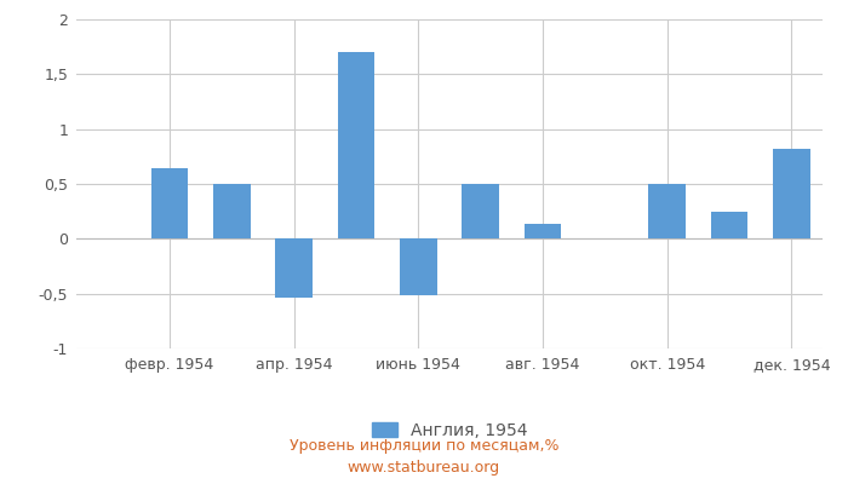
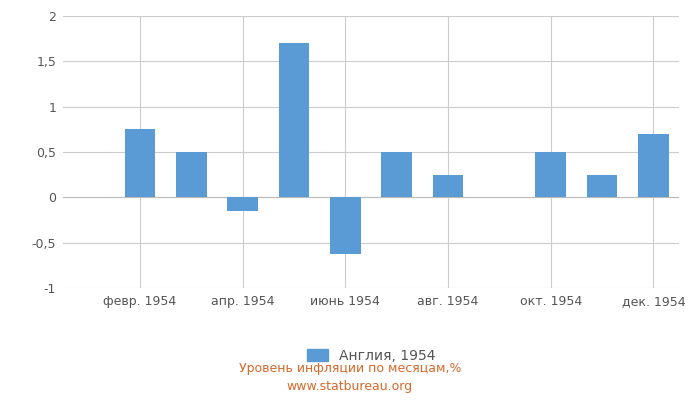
февр. 1954: 0,64 -> 0,75
апр. 1954: -0,54 -> -0,15
июнь 1954: -0,52 -> -0,62
авг. 1954: 0,14 -> 0,25
дек. 1954: 0,82 -> 0,70
